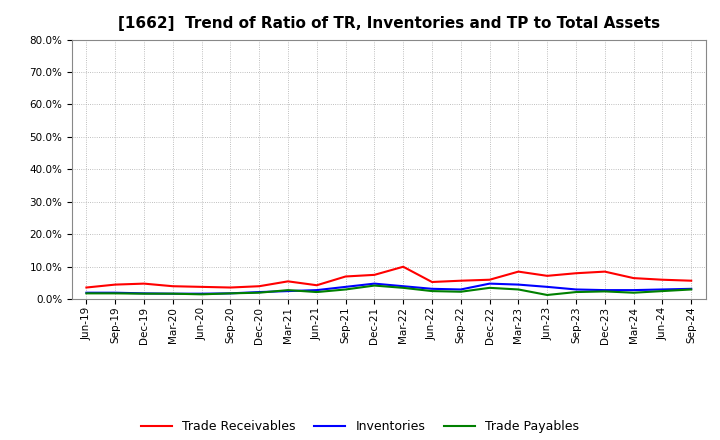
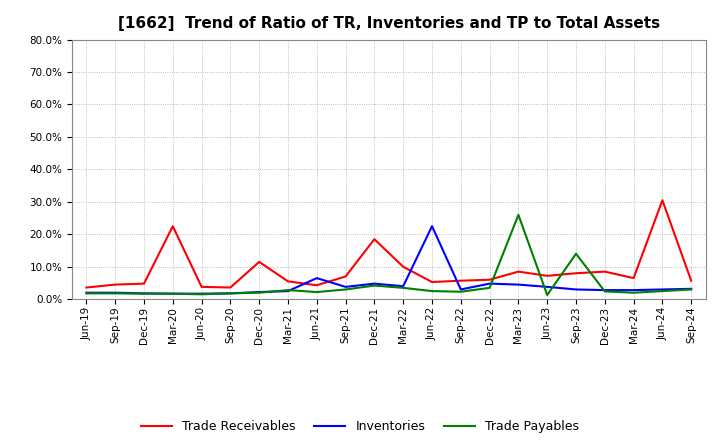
Trade Receivables/Mar-20: 4.0% -> 22.5%
Trade Receivables/Dec-20: 4.0% -> 11.5%
Inventories/Jun-21: 2.8% -> 6.5%
Trade Receivables/Dec-21: 7.5% -> 18.5%
Inventories/Jun-22: 3.2% -> 22.5%
Trade Payables/Mar-23: 3.0% -> 26.0%
Trade Payables/Sep-23: 2.2% -> 14.0%
Trade Receivables/Jun-24: 6.0% -> 30.5%
